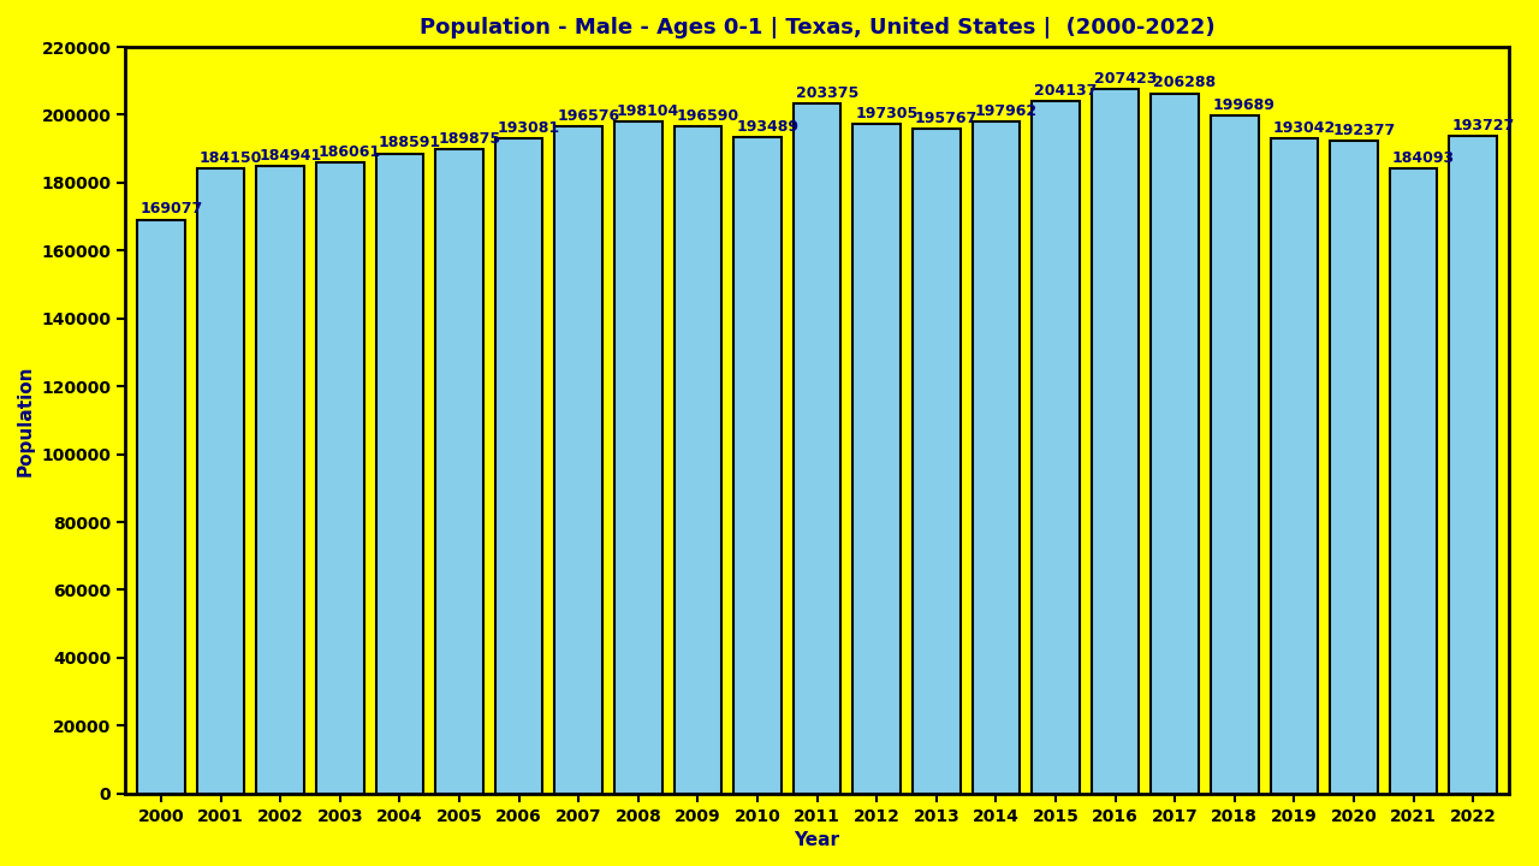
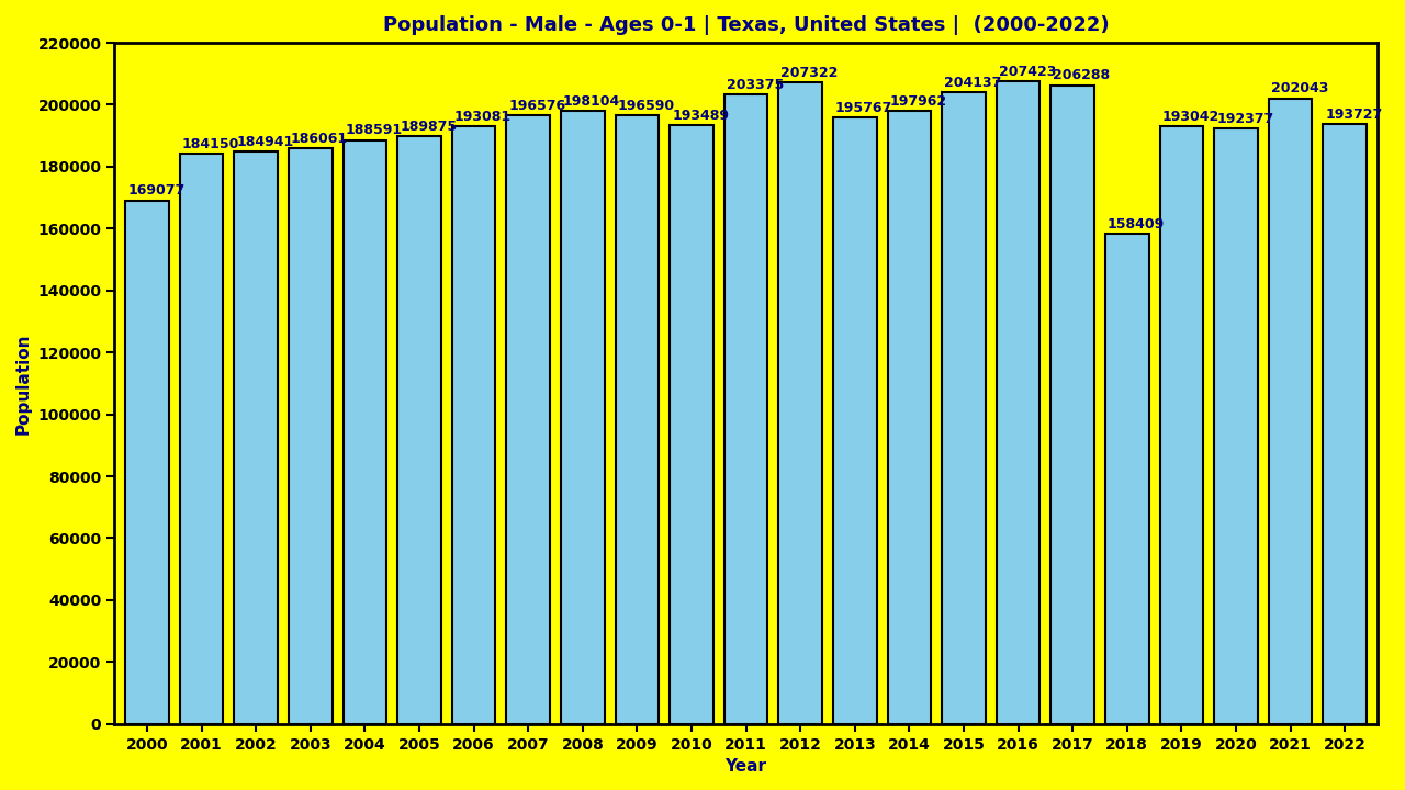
2012: 197305 -> 207322
2018: 199689 -> 158409
2021: 184093 -> 202043
